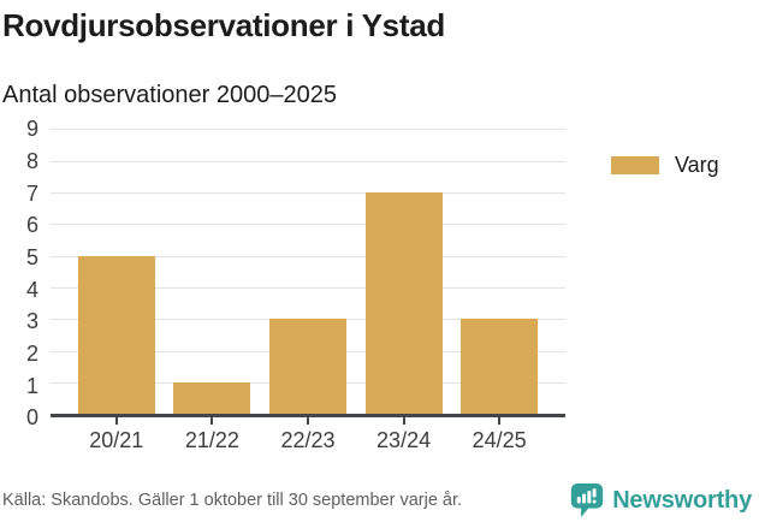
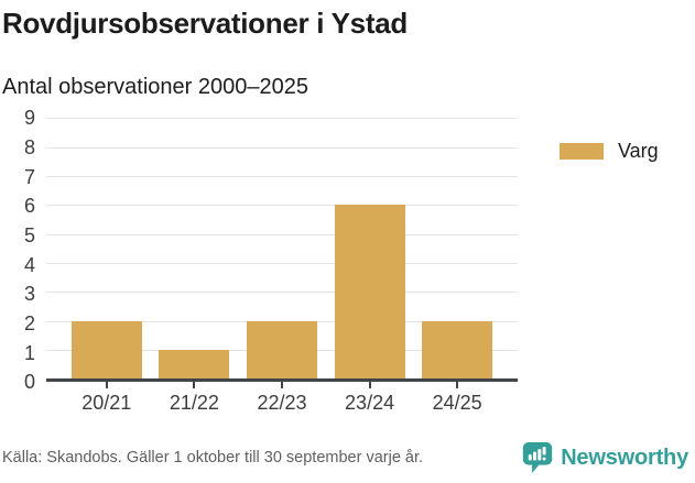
20/21: 5 -> 2
22/23: 3 -> 2
23/24: 7 -> 6
24/25: 3 -> 2
